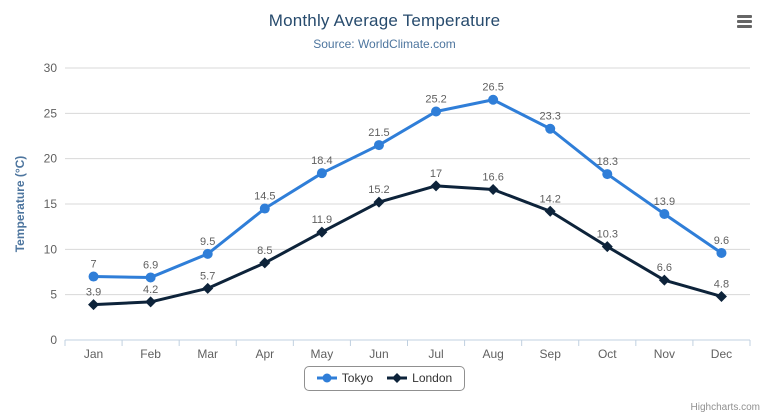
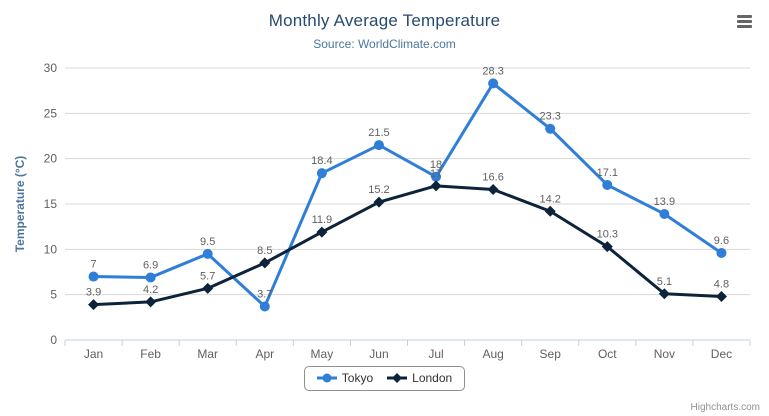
Tokyo/Apr: 14.5 -> 3.7
Tokyo/Jul: 25.2 -> 18
Tokyo/Aug: 26.5 -> 28.3
Tokyo/Oct: 18.3 -> 17.1
London/Nov: 6.6 -> 5.1
